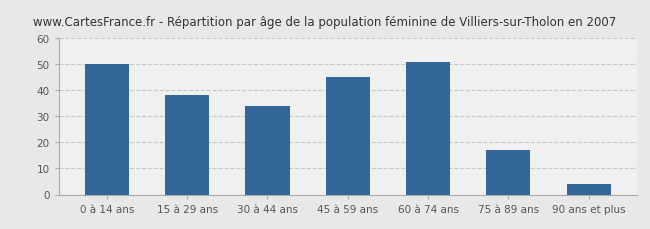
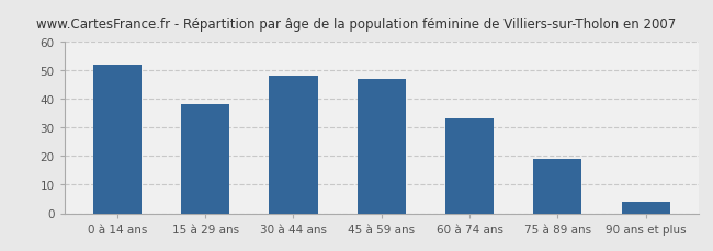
0 à 14 ans: 50 -> 52
30 à 44 ans: 34 -> 48
45 à 59 ans: 45 -> 47
60 à 74 ans: 51 -> 33
75 à 89 ans: 17 -> 19
